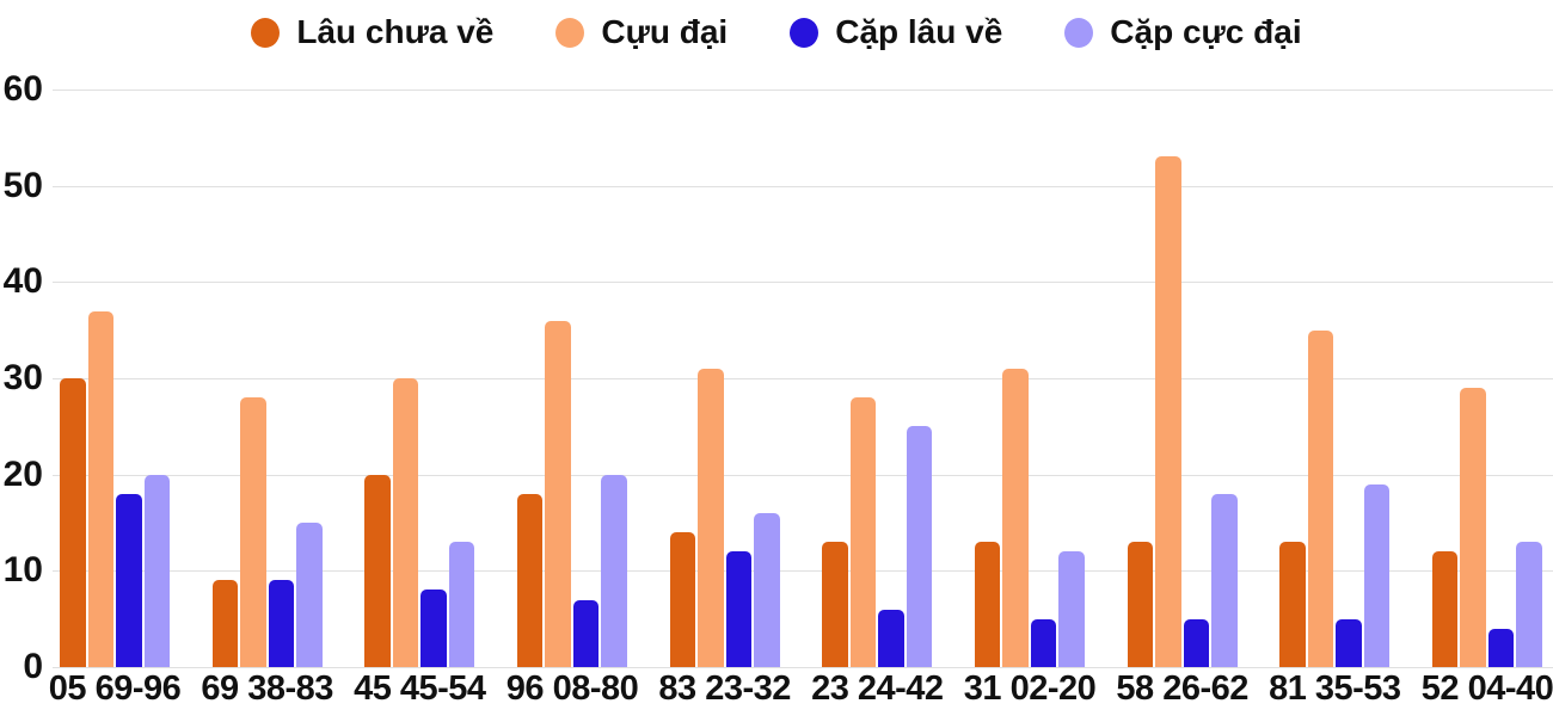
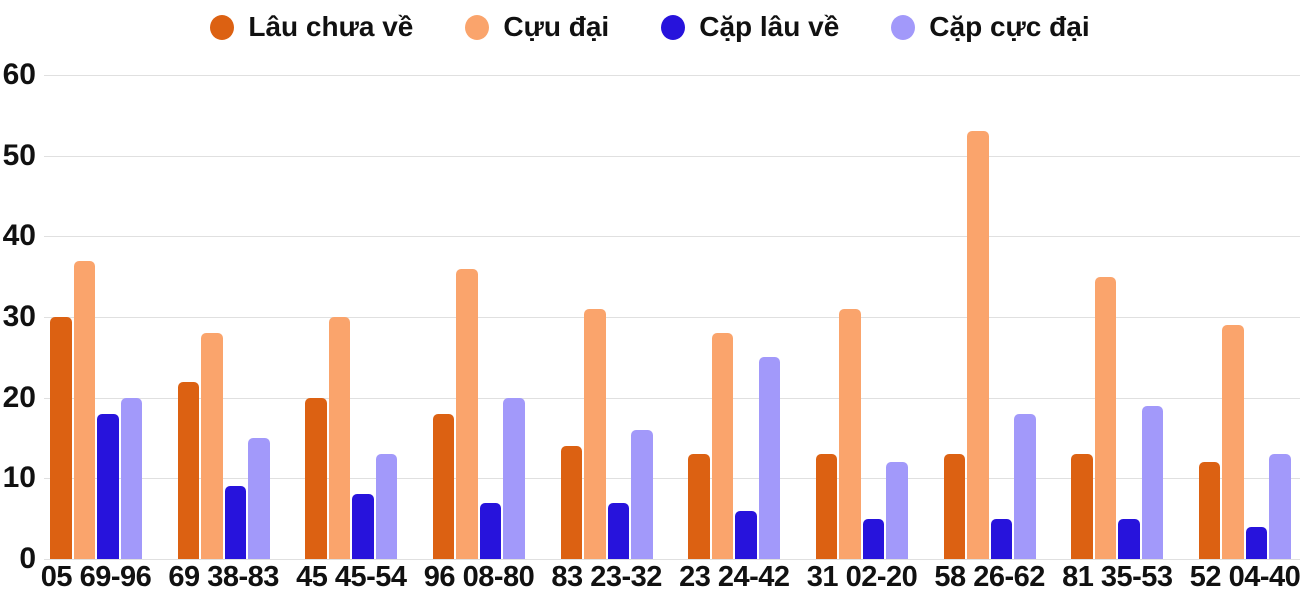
Lâu chưa về/69 38-83: 9 -> 22
Cặp lâu về/83 23-32: 12 -> 7
